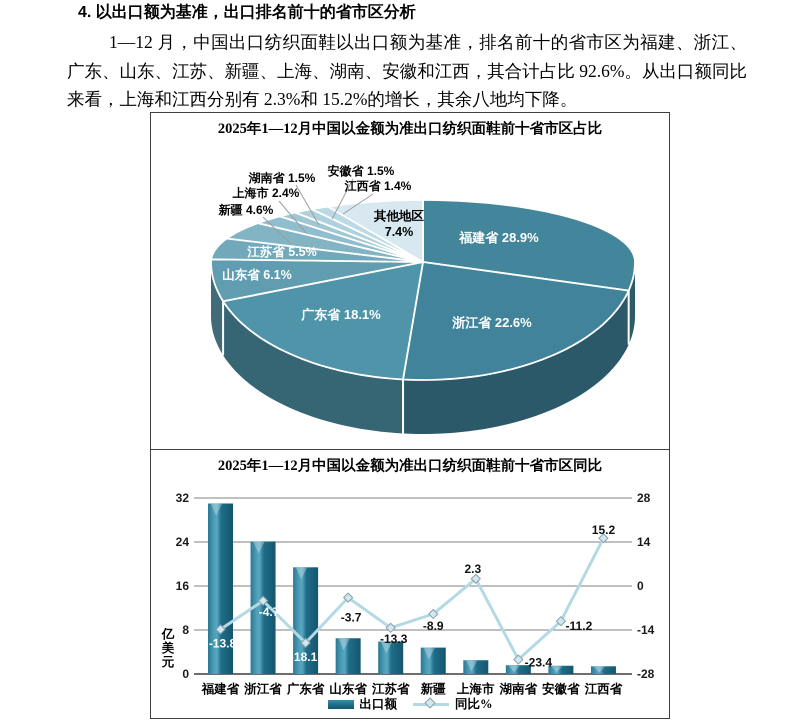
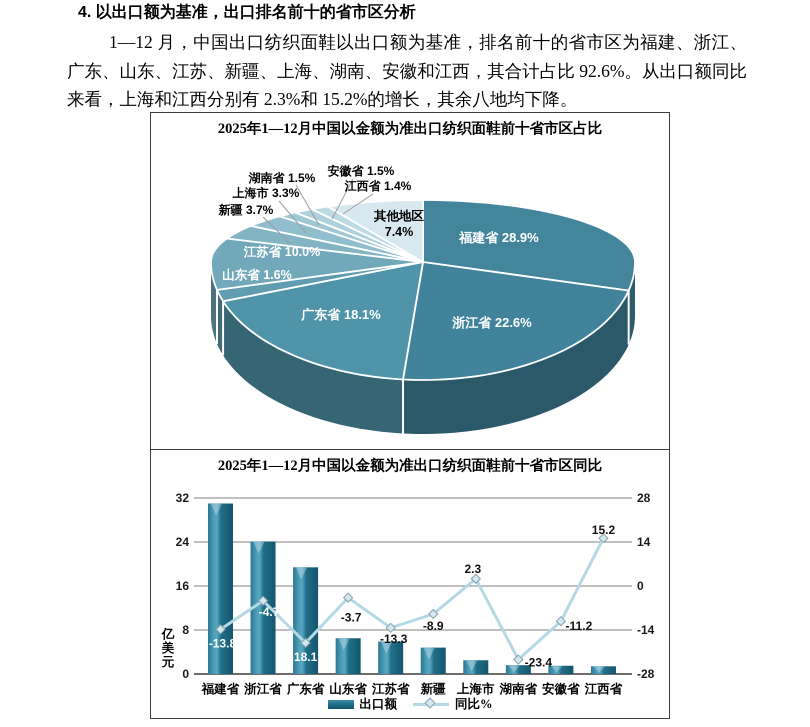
2025年1—12月中国以金额为准出口纺织面鞋前十省市区占比/山东省: 6.1% -> 1.6%
2025年1—12月中国以金额为准出口纺织面鞋前十省市区占比/江苏省: 5.5% -> 10.0%
2025年1—12月中国以金额为准出口纺织面鞋前十省市区占比/新疆: 4.6% -> 3.7%
2025年1—12月中国以金额为准出口纺织面鞋前十省市区占比/上海市: 2.4% -> 3.3%
